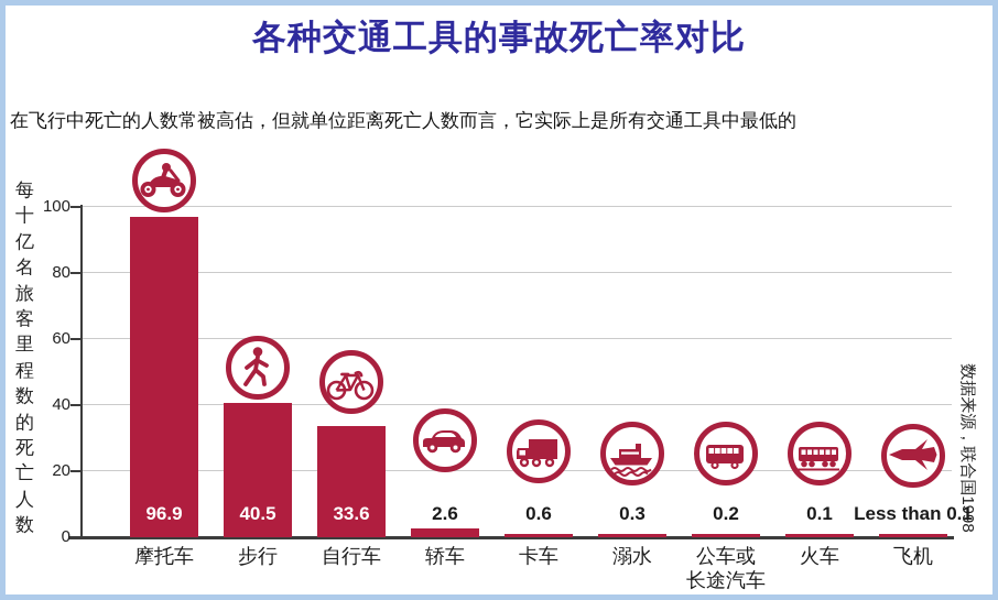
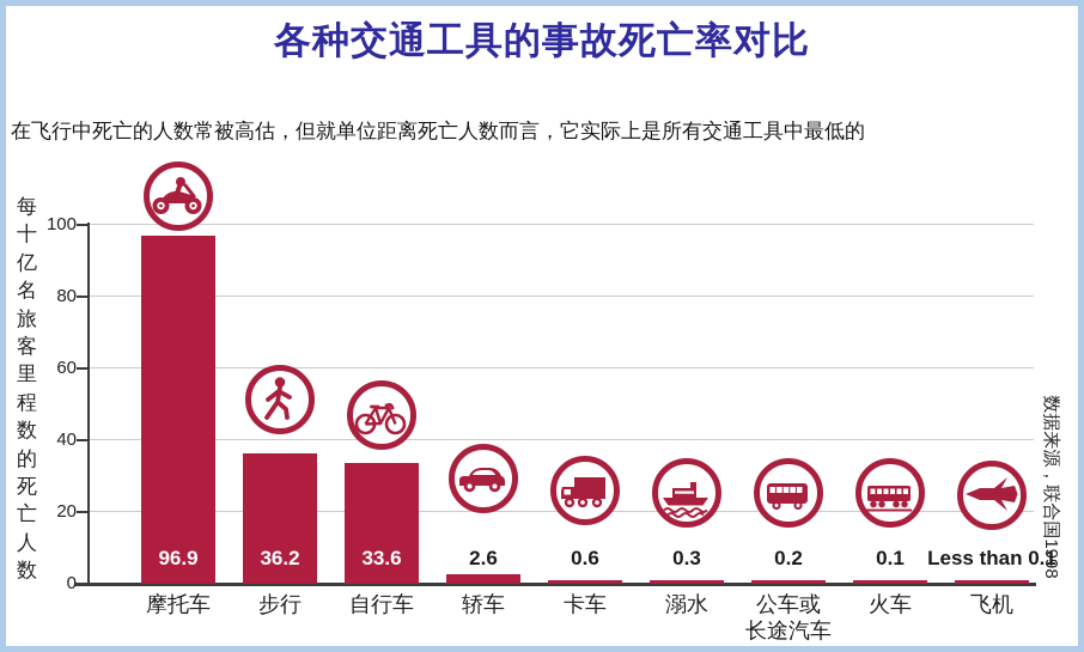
步行: 40.5 -> 36.2
